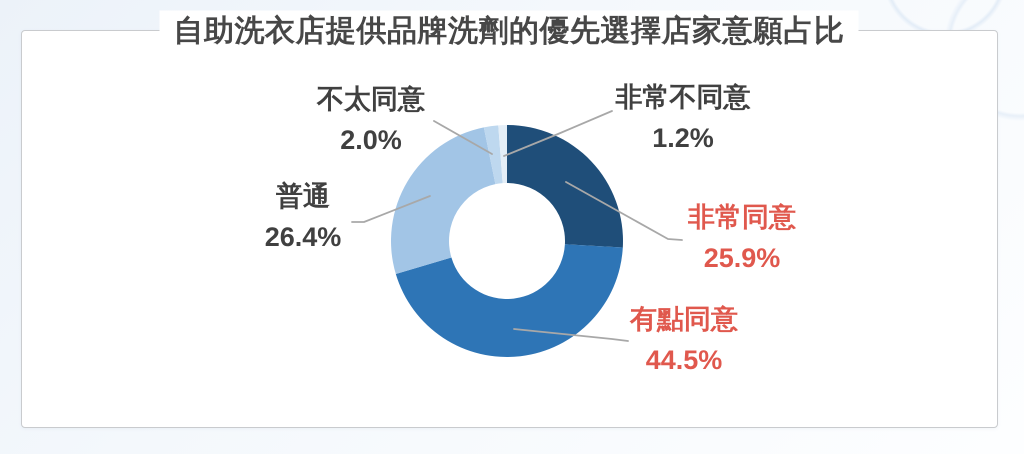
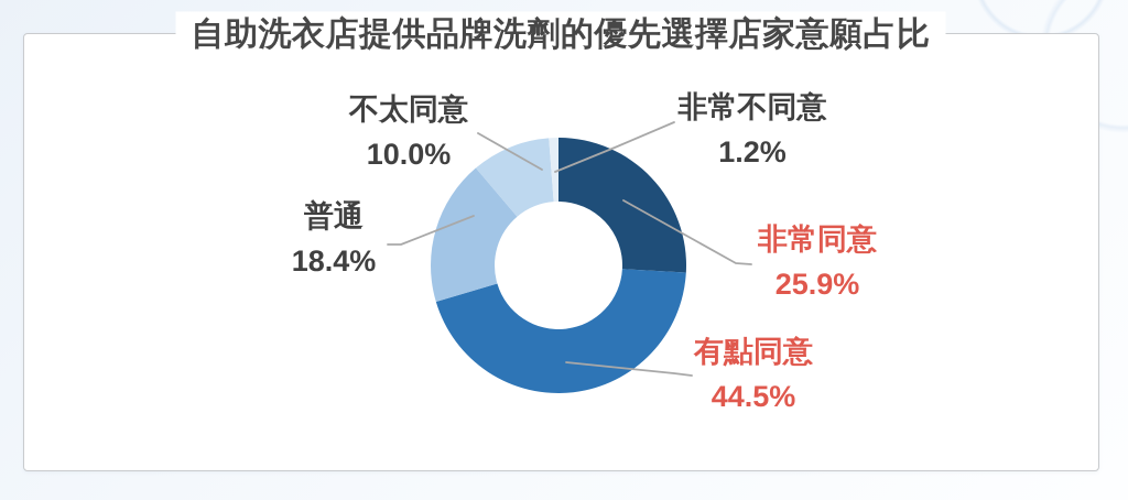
普通: 26.4% -> 18.4%
不太同意: 2.0% -> 10.0%
